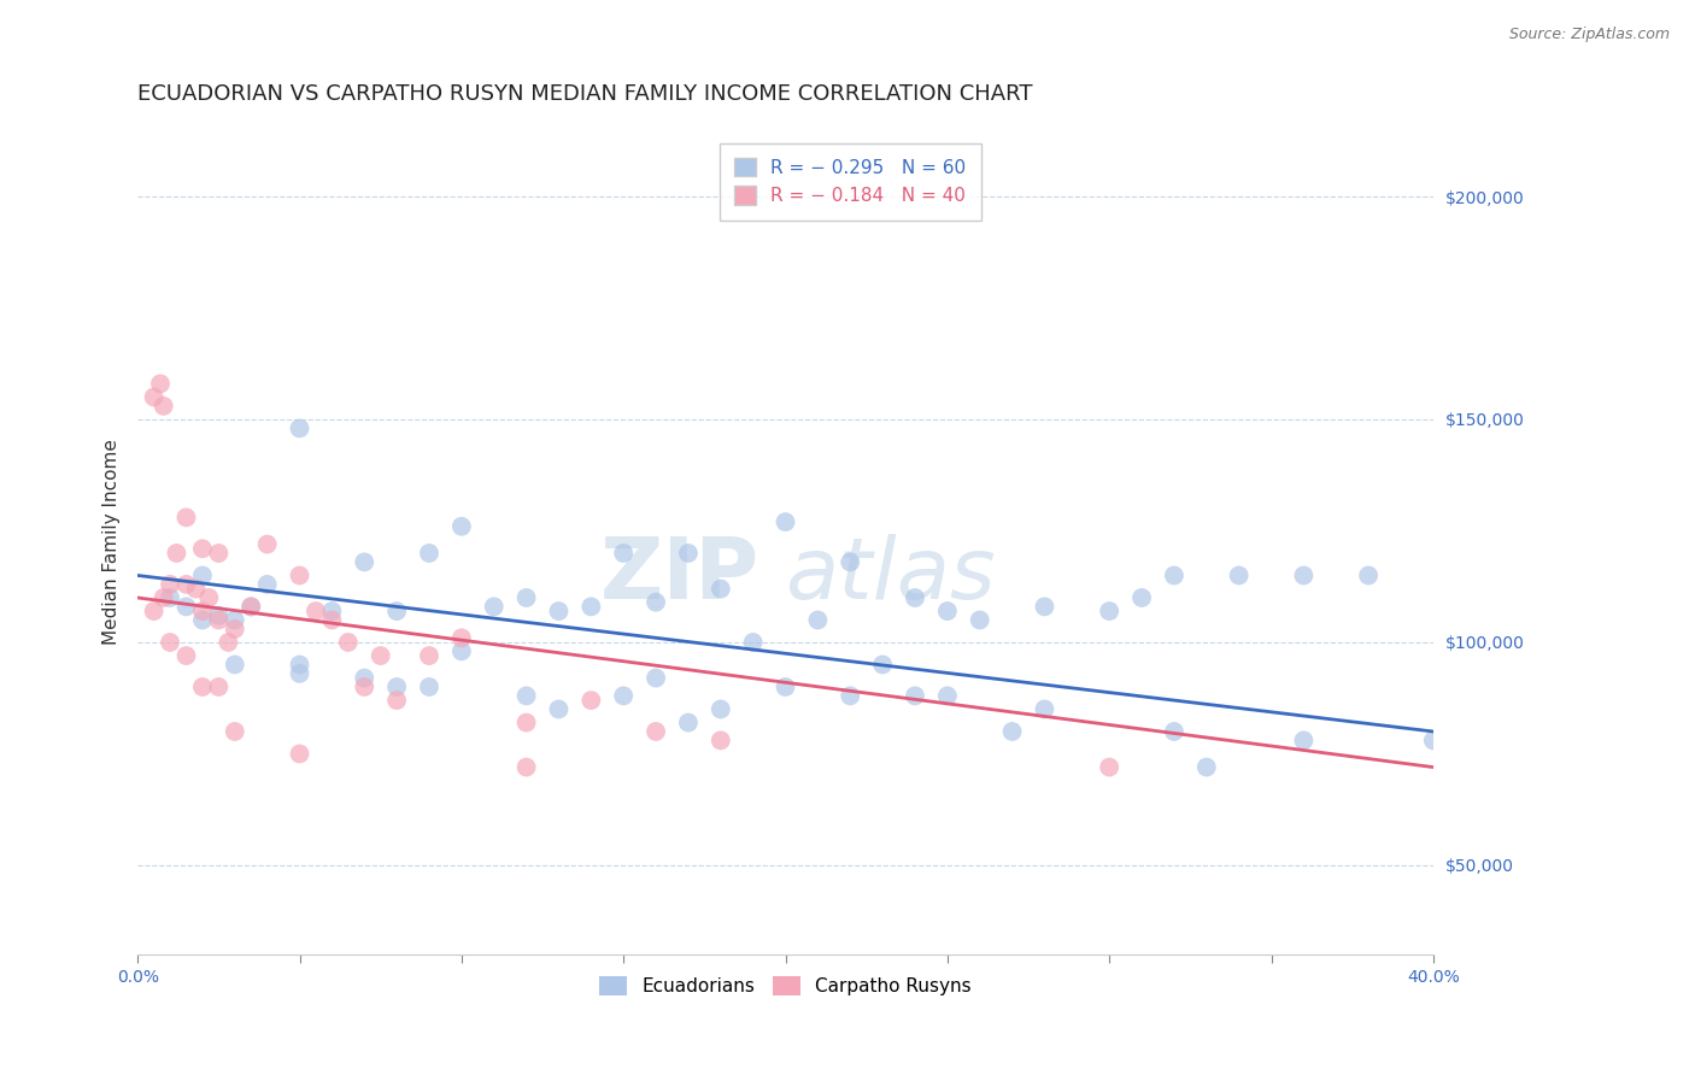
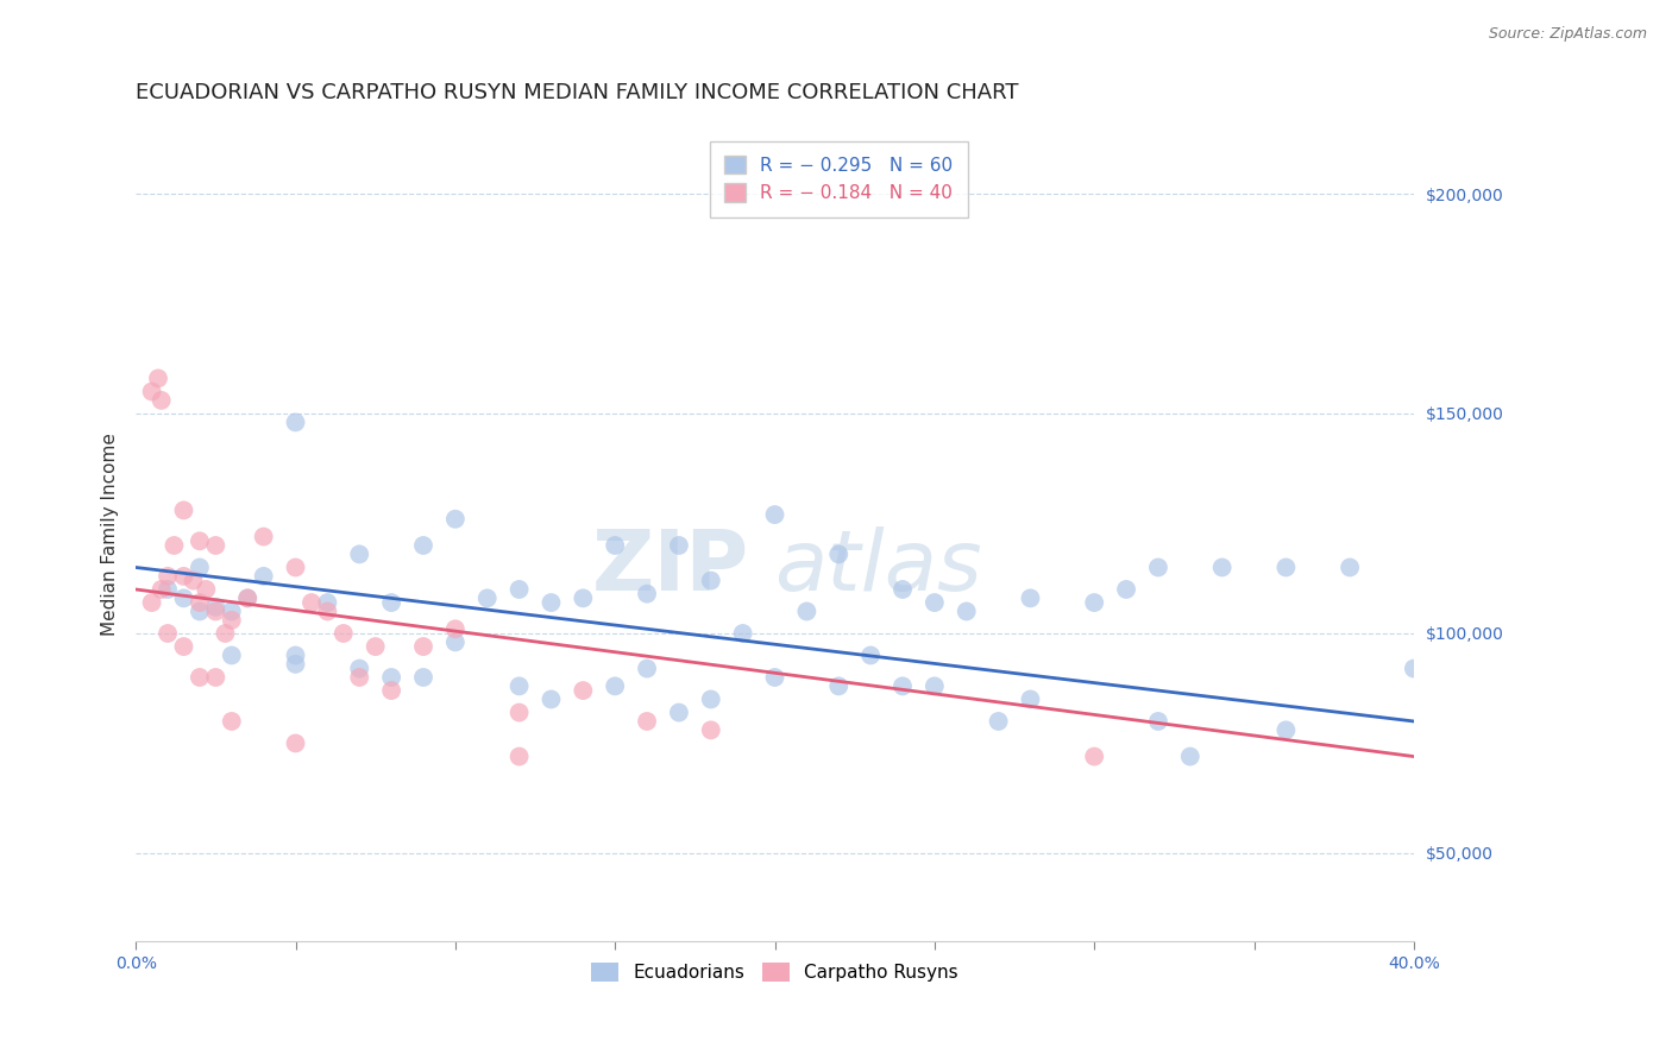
Ecuadorians/40.0%: $78,000 -> $92,000
